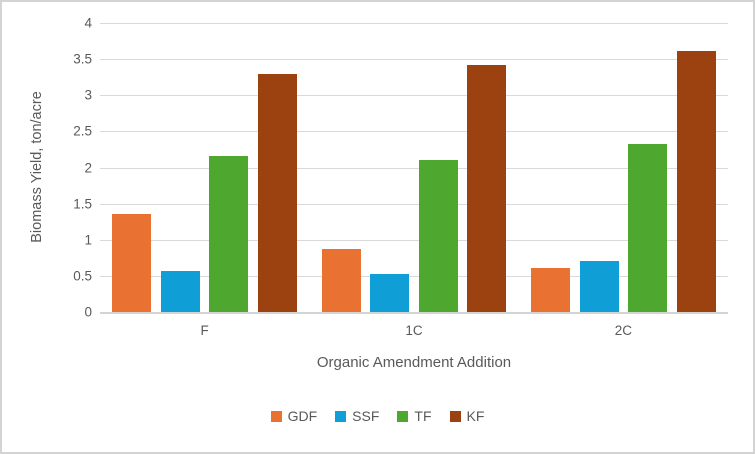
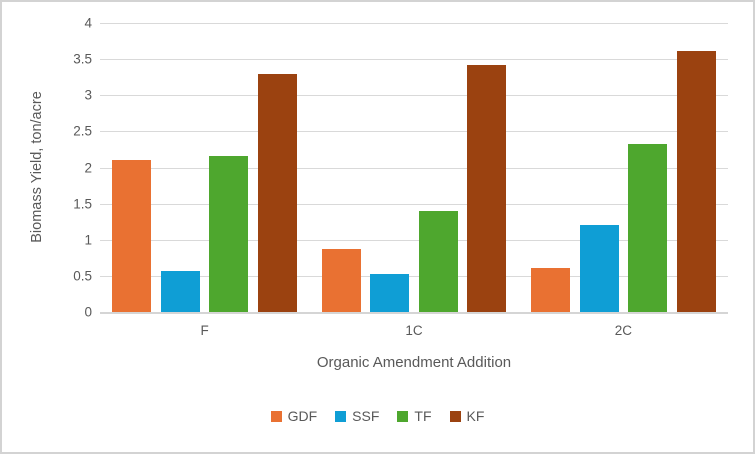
GDF/F: 1.4 -> 2.1
TF/1C: 2.1 -> 1.4
SSF/2C: 0.7 -> 1.2
